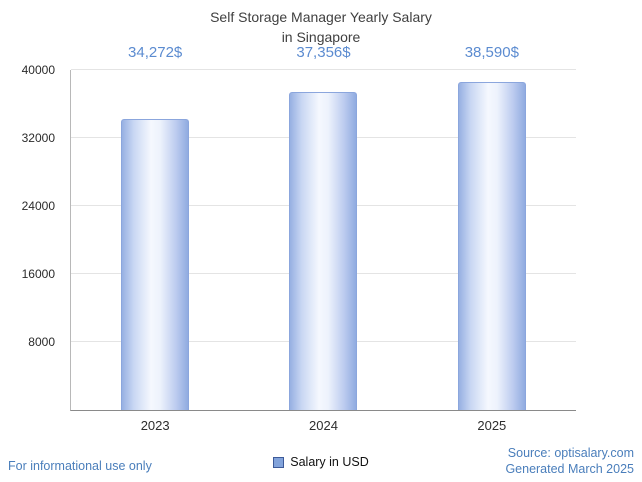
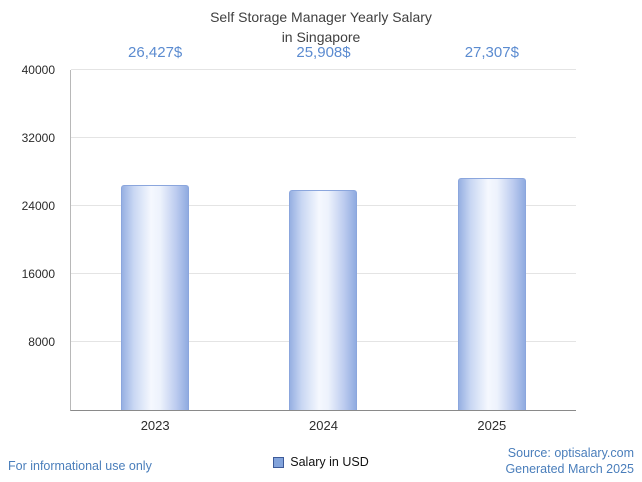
2023: 34,272 -> 26,427
2024: 37,356 -> 25,908
2025: 38,590 -> 27,307
